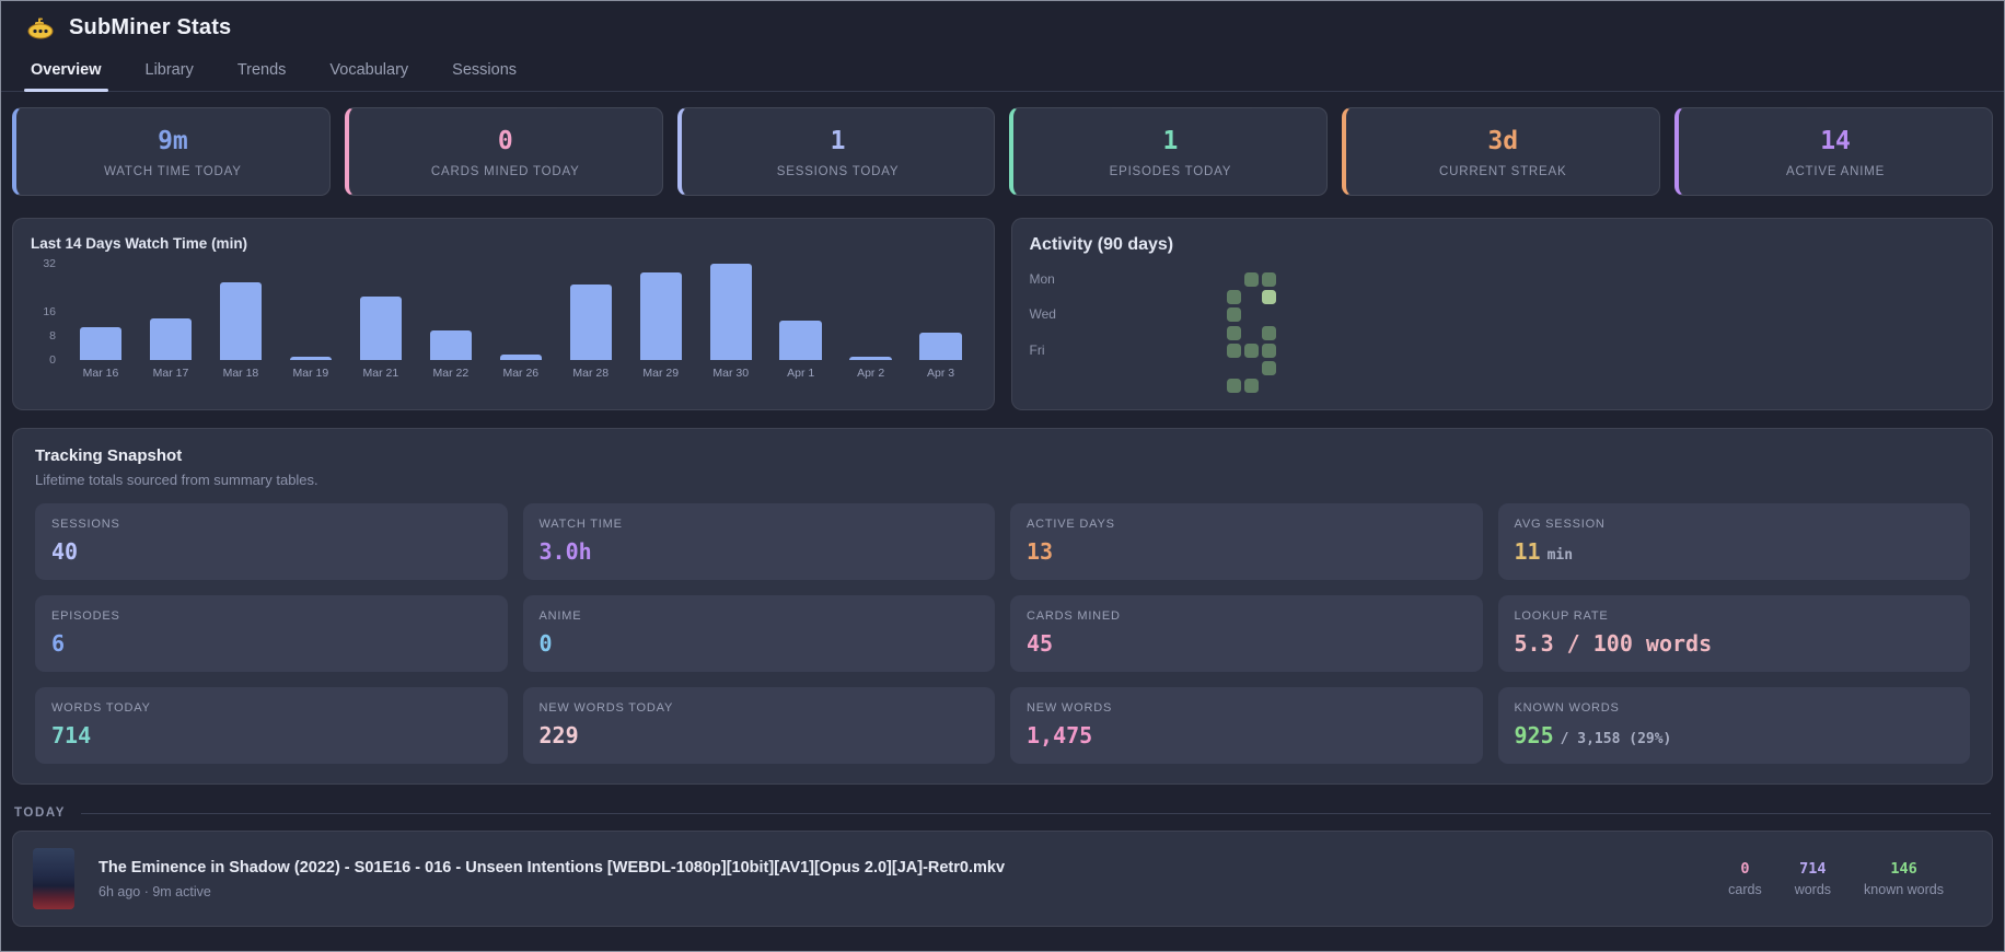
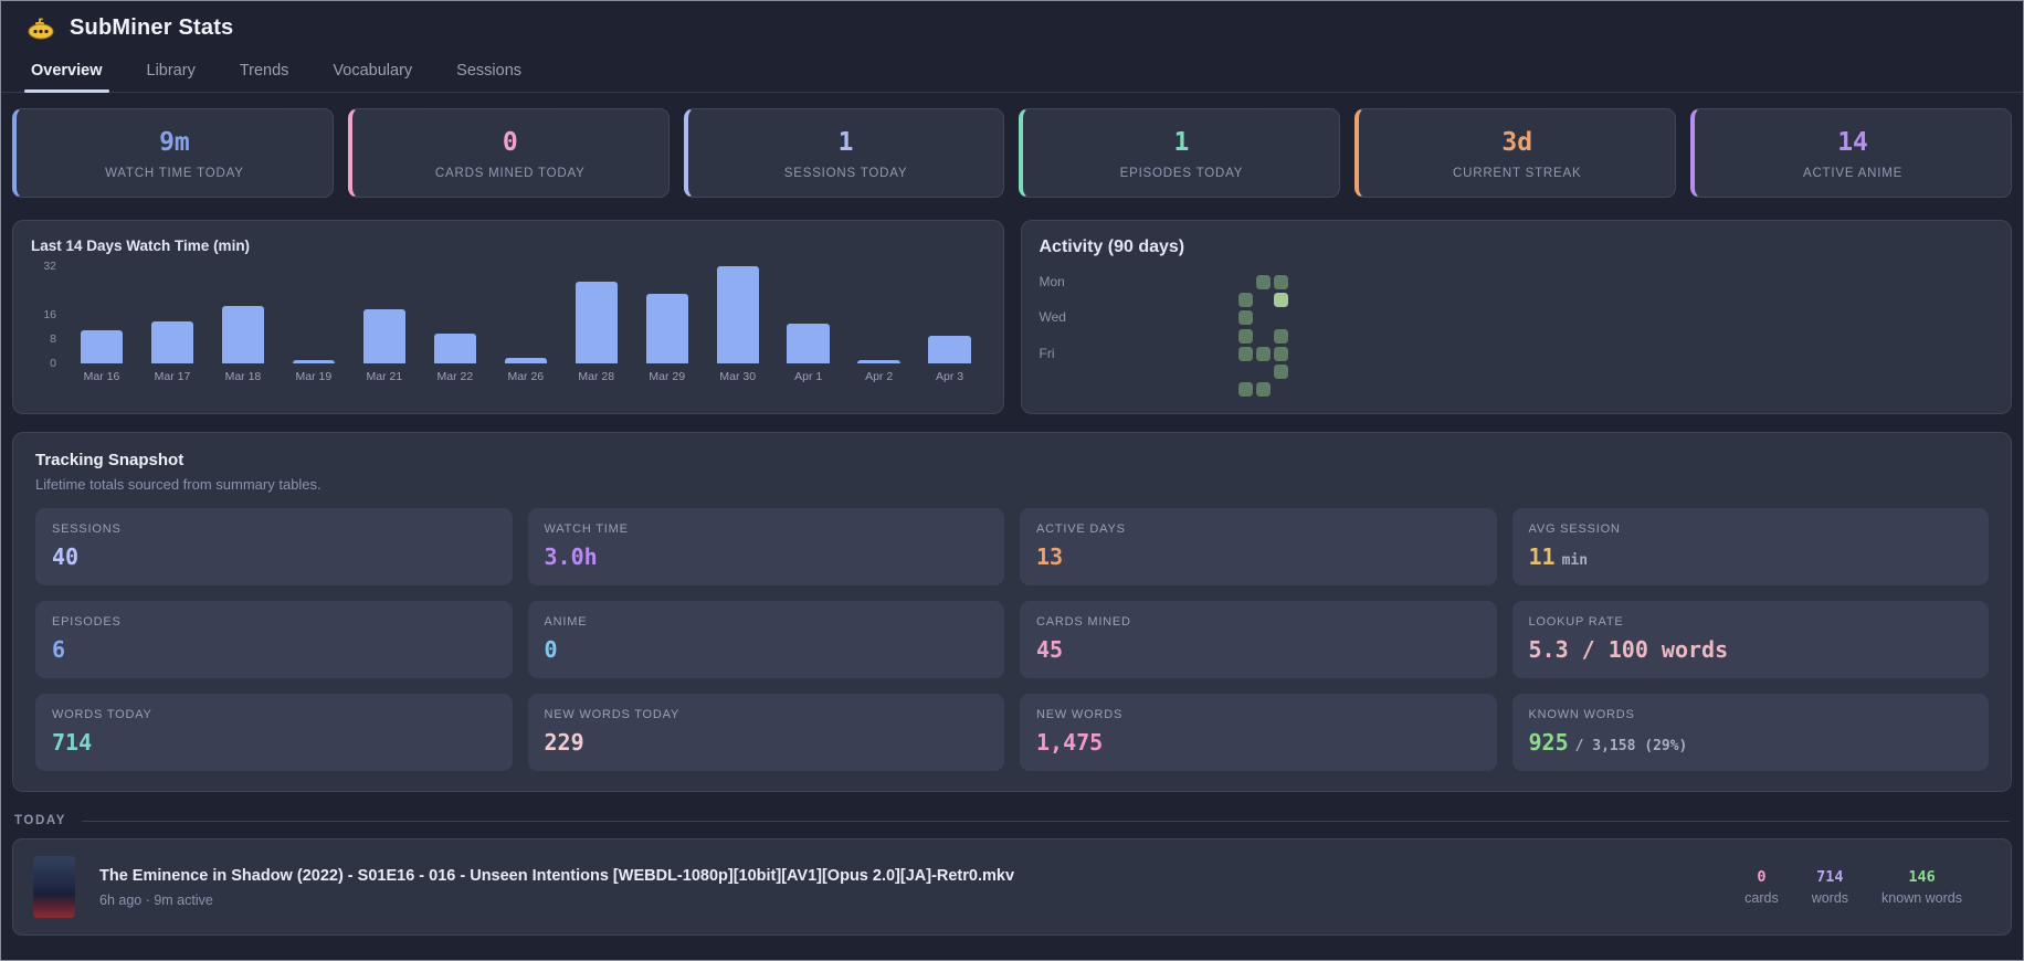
Mar 18: 26 -> 19
Mar 21: 21 -> 18
Mar 28: 25 -> 27
Mar 29: 29 -> 23
